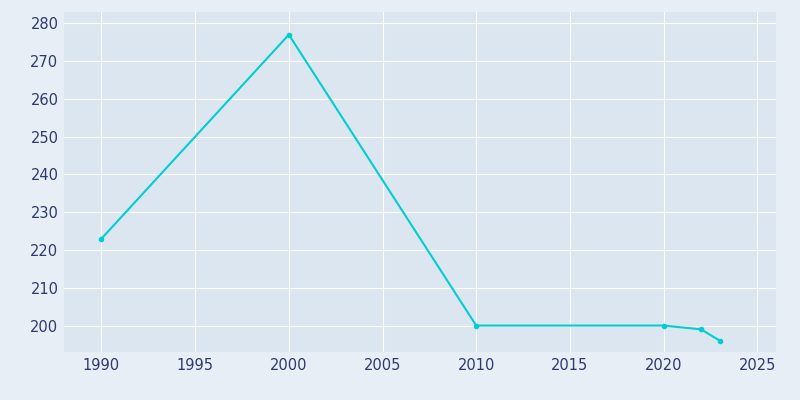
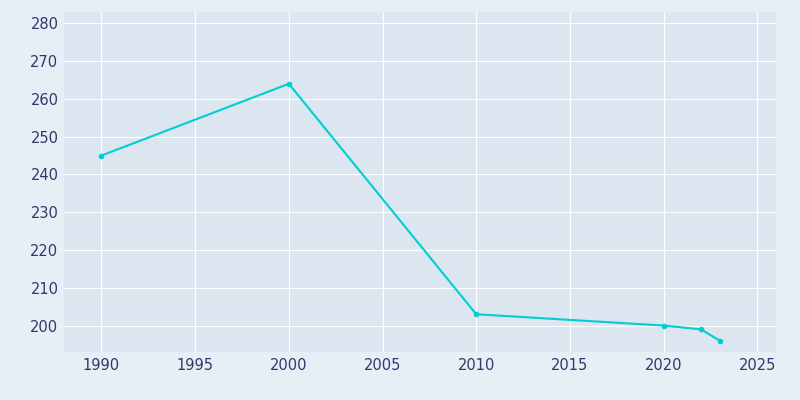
1990: 223 -> 245
2000: 277 -> 264
2010: 200 -> 203
